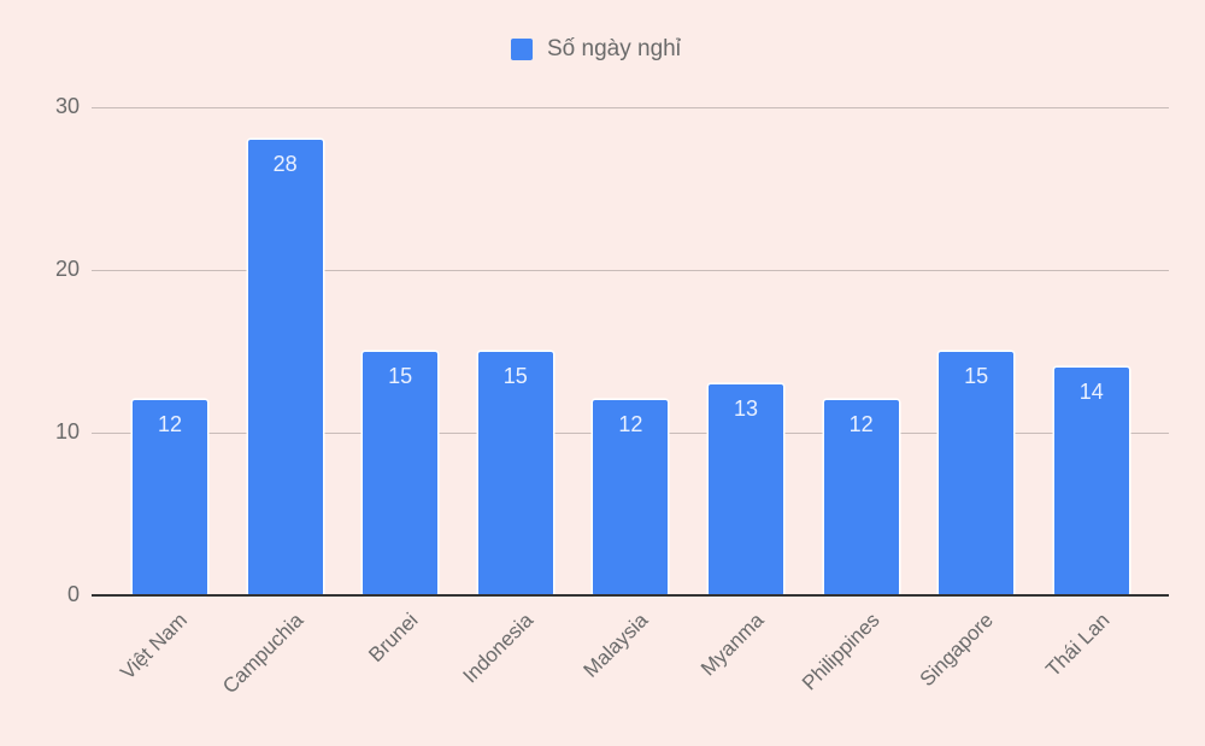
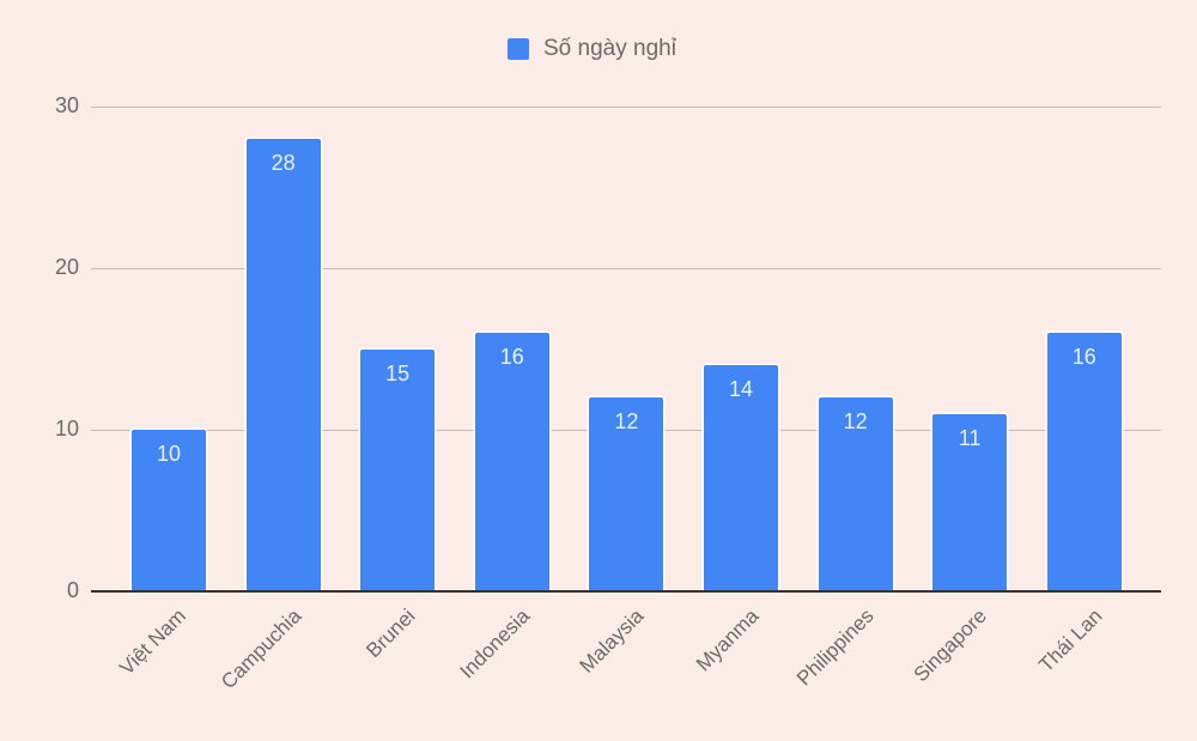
Việt Nam: 12 -> 10
Indonesia: 15 -> 16
Myanma: 13 -> 14
Singapore: 15 -> 11
Thái Lan: 14 -> 16
